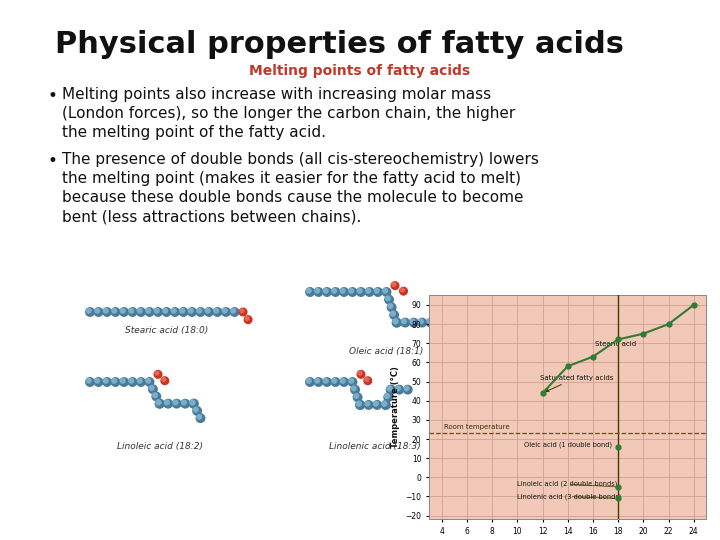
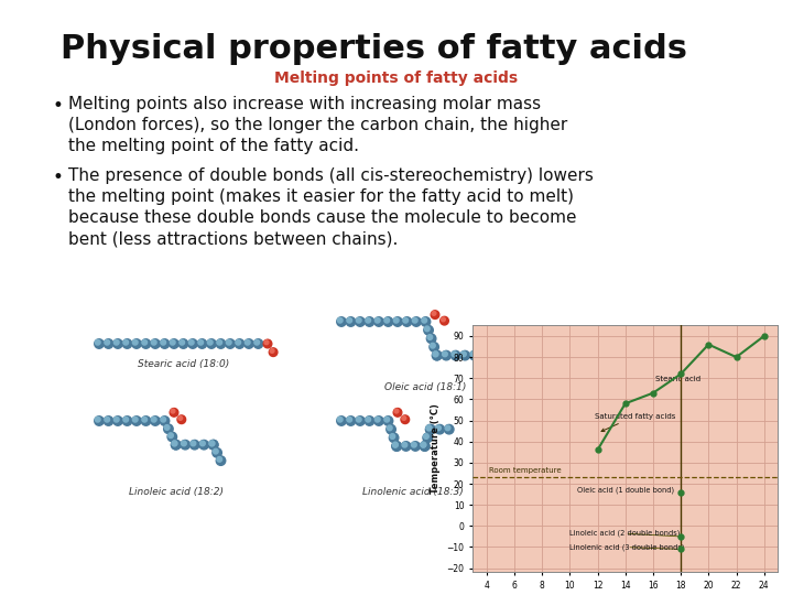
12: 44 -> 36
20: 75 -> 86
